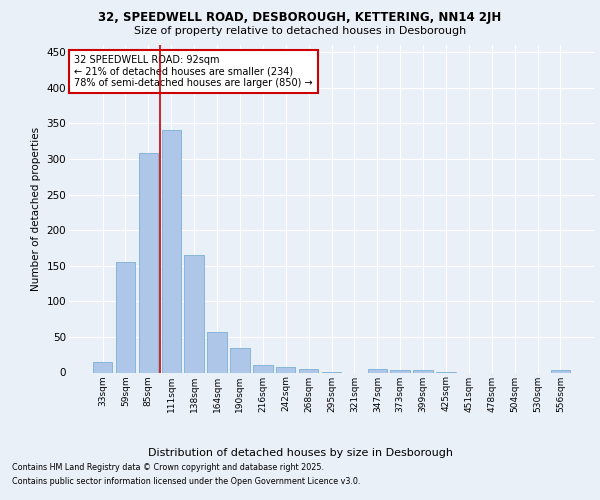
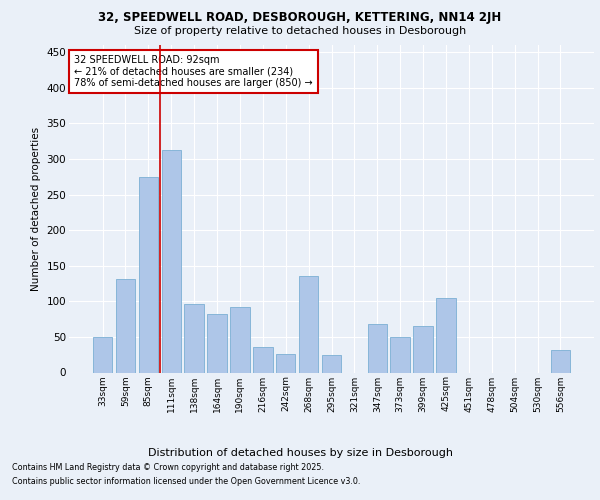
33sqm: 15 -> 50
59sqm: 155 -> 132
85sqm: 308 -> 274
111sqm: 340 -> 312
138sqm: 165 -> 96
164sqm: 57 -> 82
190sqm: 35 -> 92
216sqm: 10 -> 36
242sqm: 8 -> 26
268sqm: 5 -> 136
295sqm: 1 -> 24
347sqm: 5 -> 68
373sqm: 4 -> 50
399sqm: 3 -> 66
425sqm: 1 -> 104
556sqm: 3 -> 32
